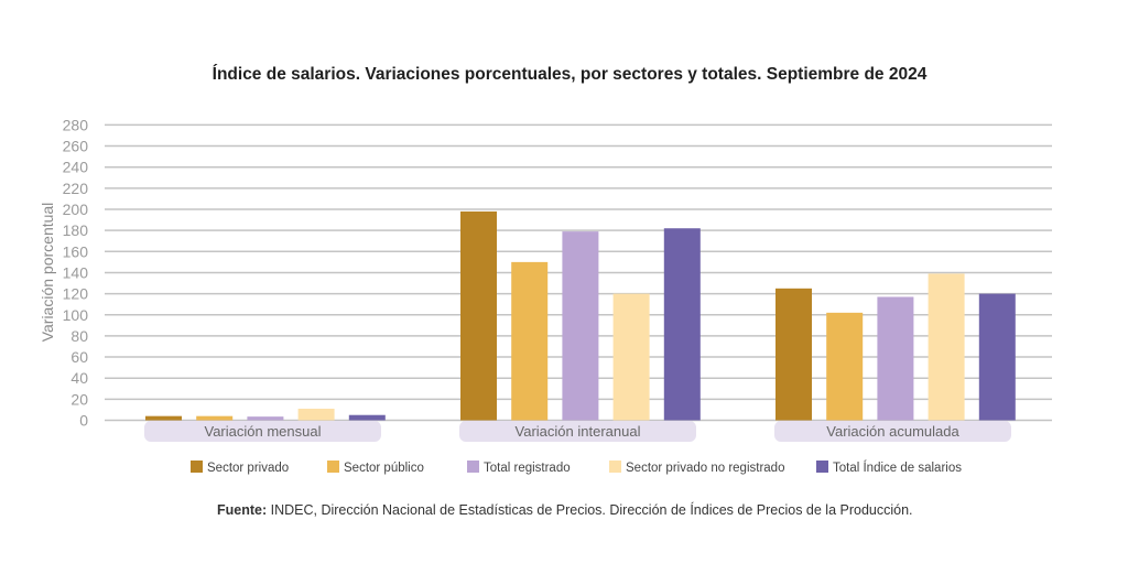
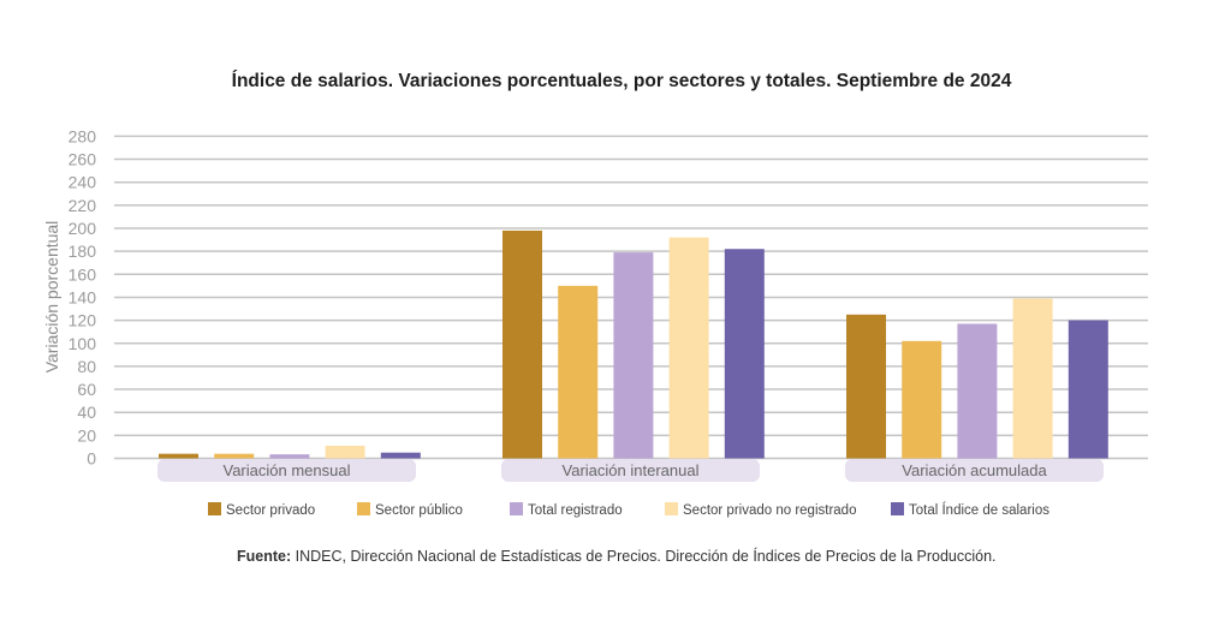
Sector privado no registrado/Variación interanual: 120 -> 190
